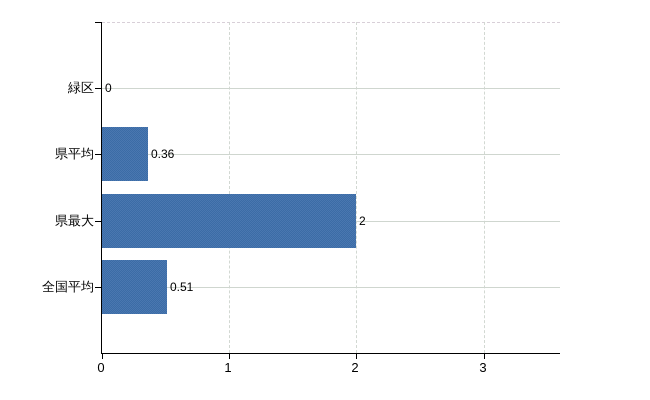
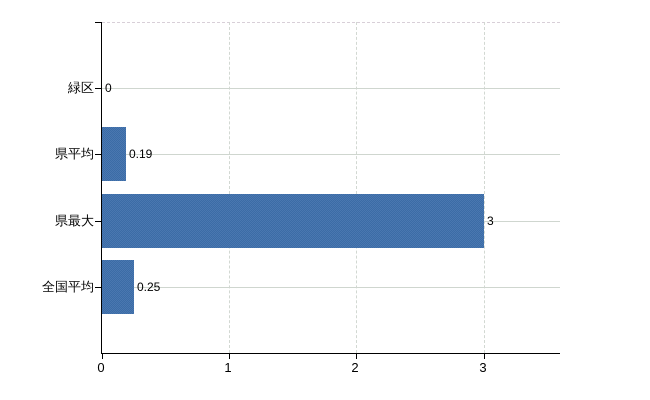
県平均: 0.36 -> 0.19
県最大: 2 -> 3
全国平均: 0.51 -> 0.25
